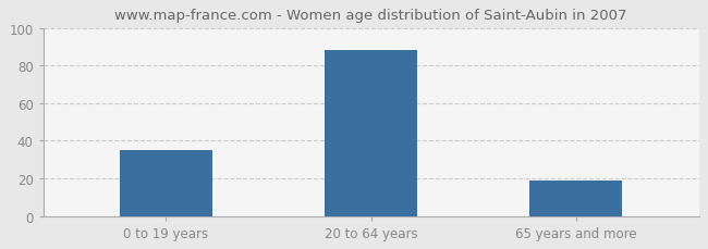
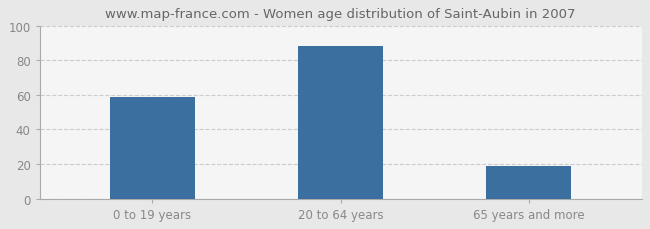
0 to 19 years: 35 -> 59
